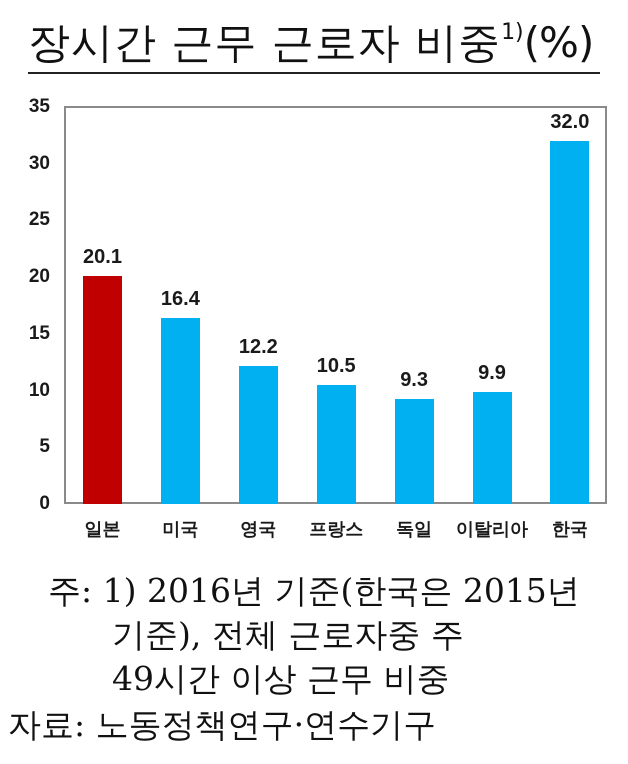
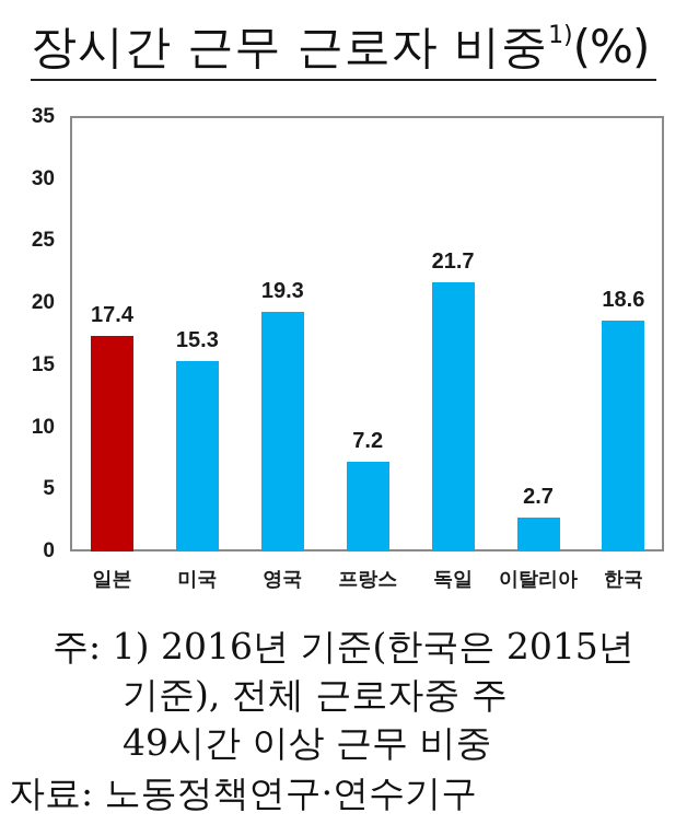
일본: 20.1 -> 17.4
미국: 16.4 -> 15.3
영국: 12.2 -> 19.3
프랑스: 10.5 -> 7.2
독일: 9.3 -> 21.7
이탈리아: 9.9 -> 2.7
한국: 32.0 -> 18.6
